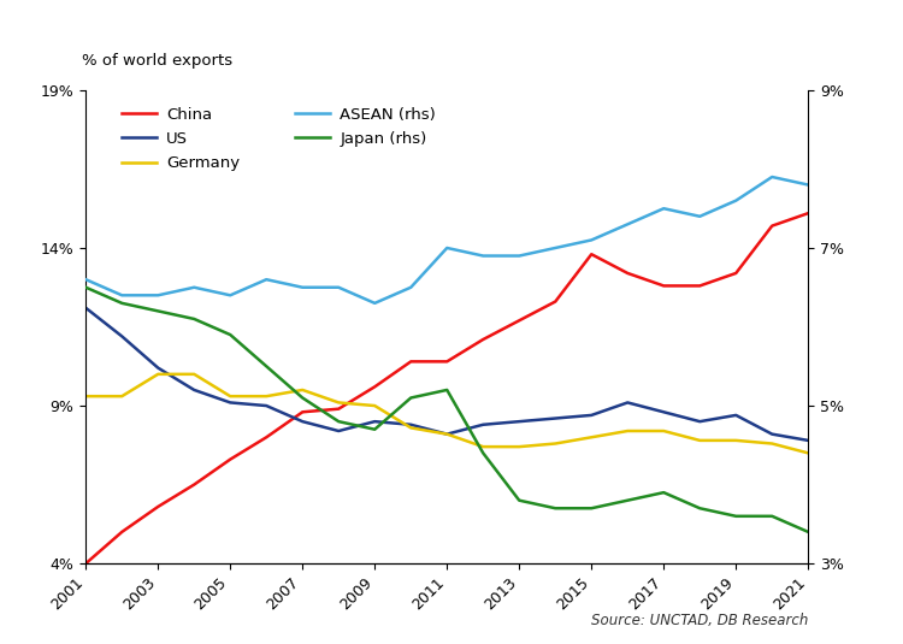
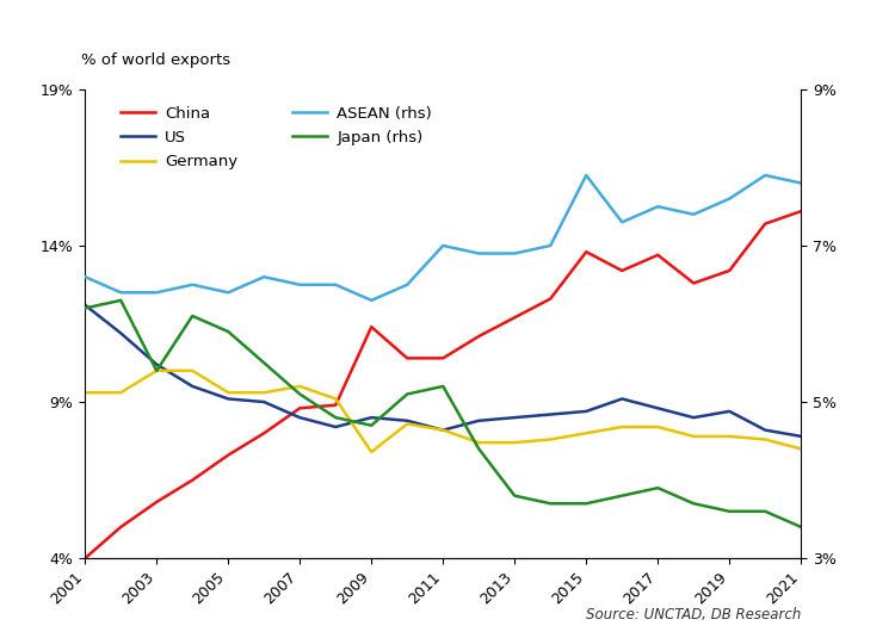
Japan (rhs)/2001: 6.5% -> 6.2%
Japan (rhs)/2003: 6.2% -> 5.4%
China/2009: 9.6% -> 11.4%
Germany/2009: 9.0% -> 7.4%
ASEAN (rhs)/2015: 7.1% -> 7.9%
China/2017: 12.8% -> 13.7%
